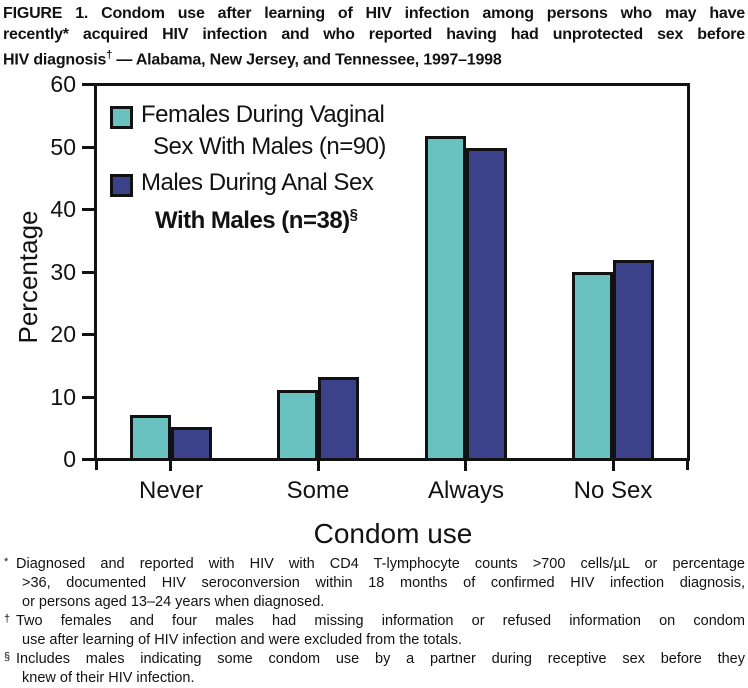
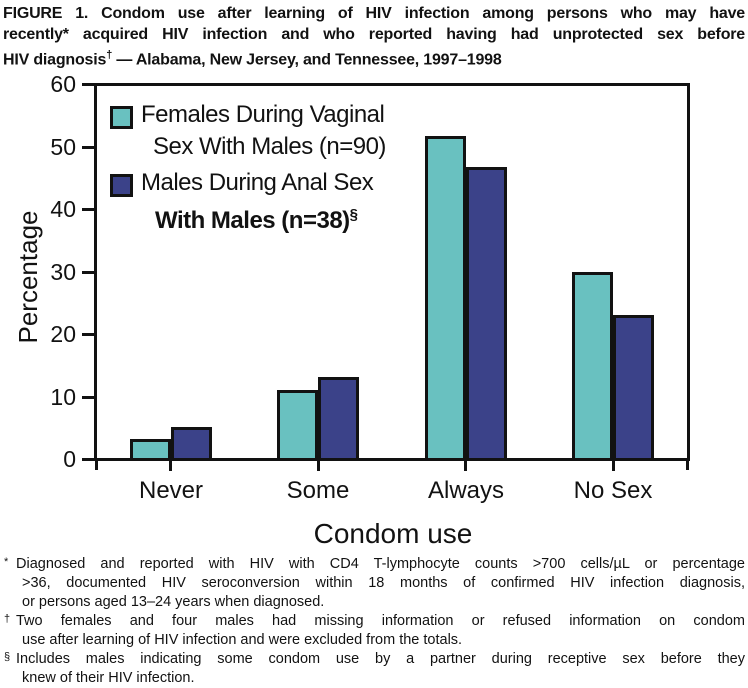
Females During Vaginal Sex With Males (n=90)/Never: 7 -> 3
Males During Anal Sex With Males (n=38)§/Always: 50 -> 47
Males During Anal Sex With Males (n=38)§/No Sex: 32 -> 23
